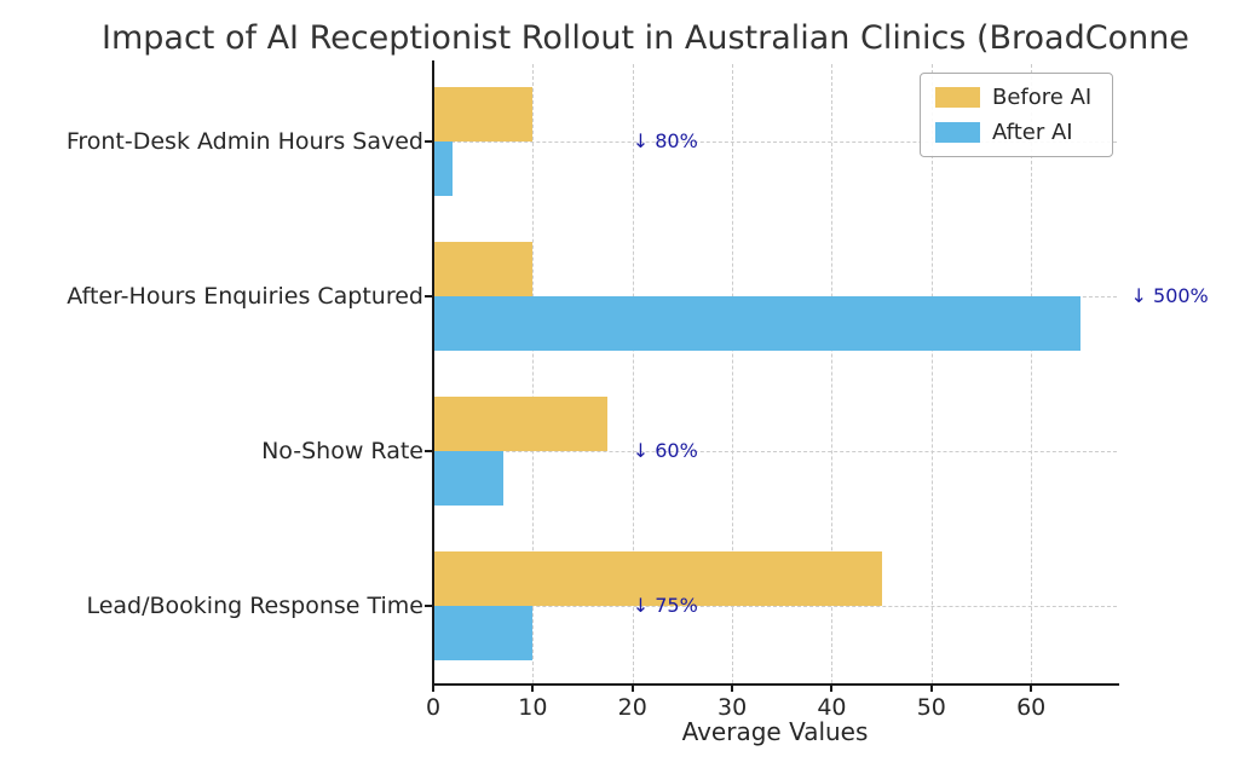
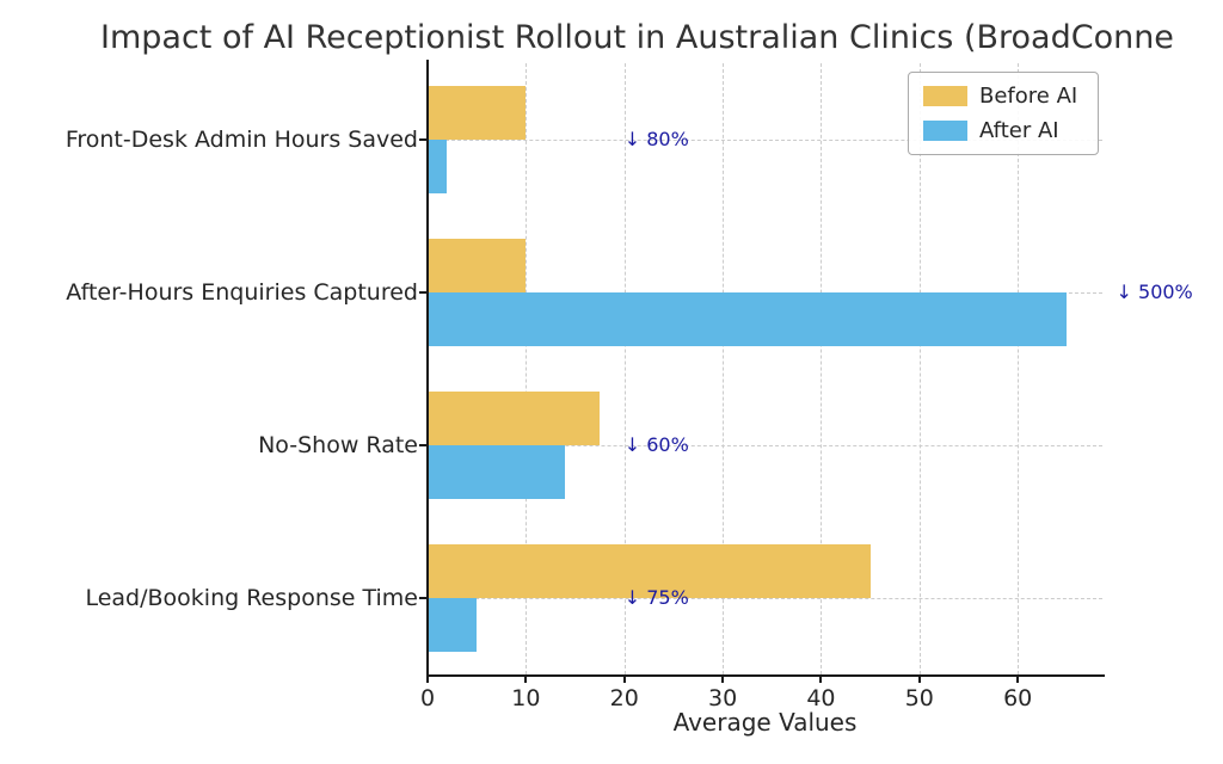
After AI/No-Show Rate: 7 -> 14
After AI/Lead/Booking Response Time: 10 -> 5
